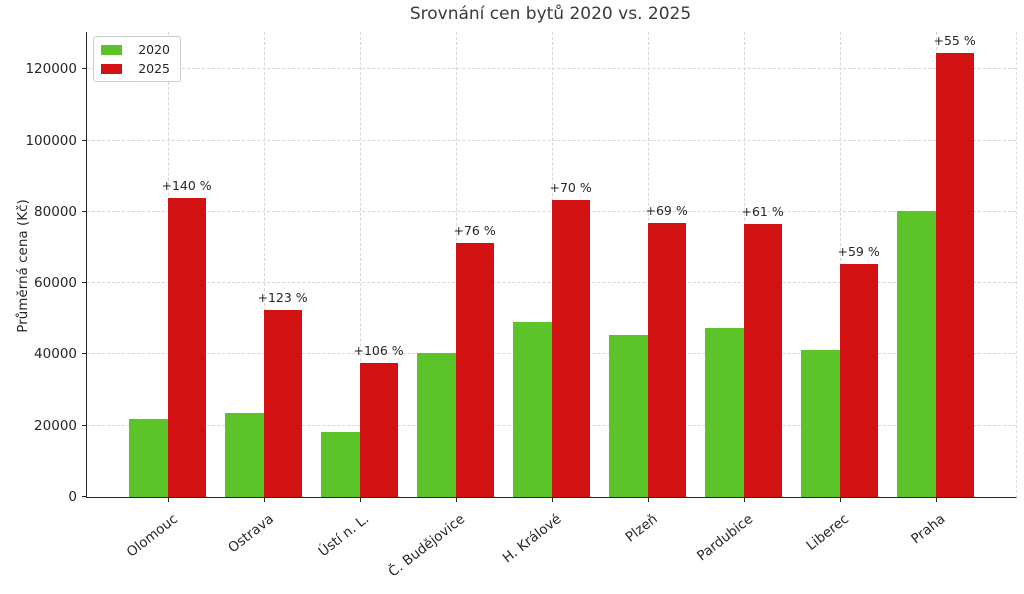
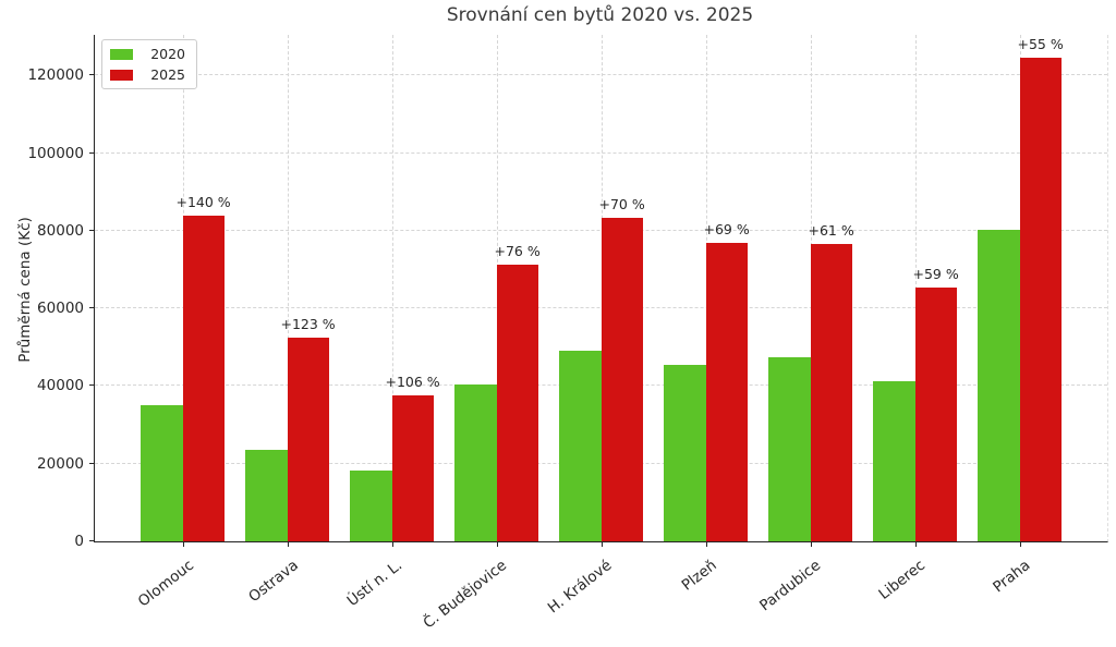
2020/Olomouc: 22000 -> 35000
